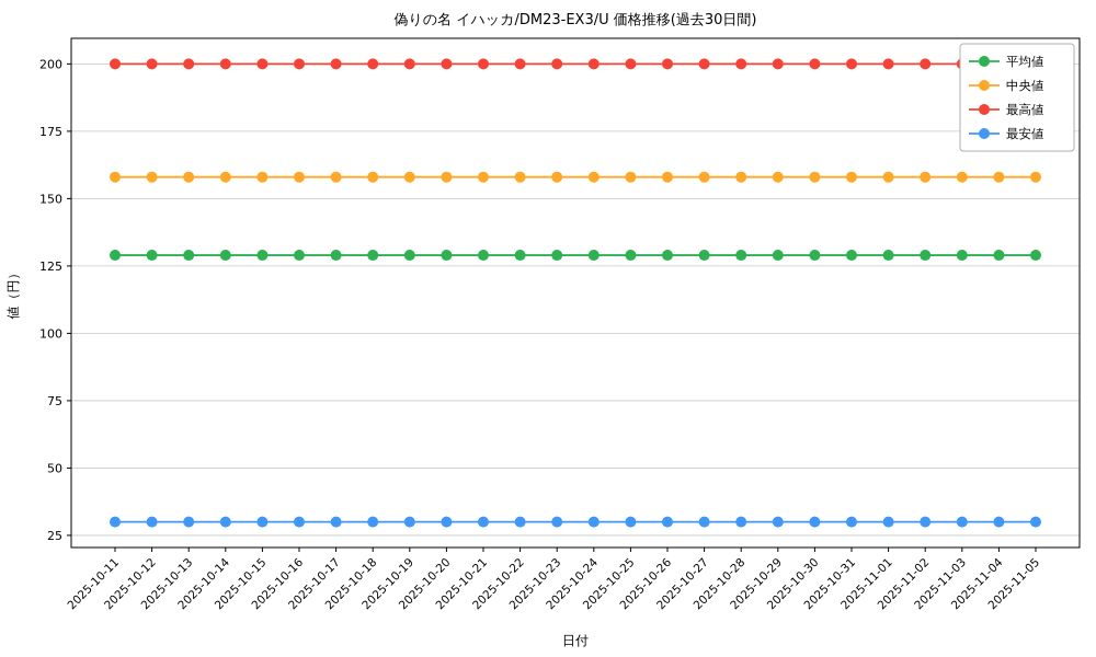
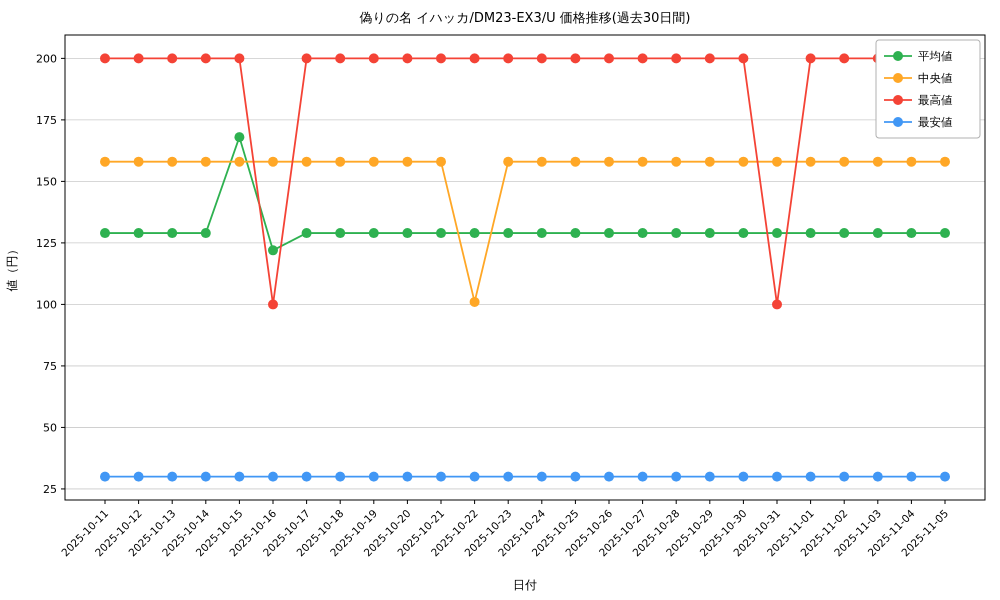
平均値/2025-10-15: 129 -> 168
平均値/2025-10-16: 129 -> 122
最高値/2025-10-16: 200 -> 100
中央値/2025-10-22: 158 -> 101
最高値/2025-10-31: 200 -> 100
